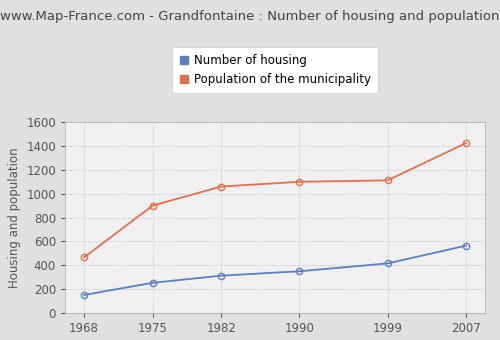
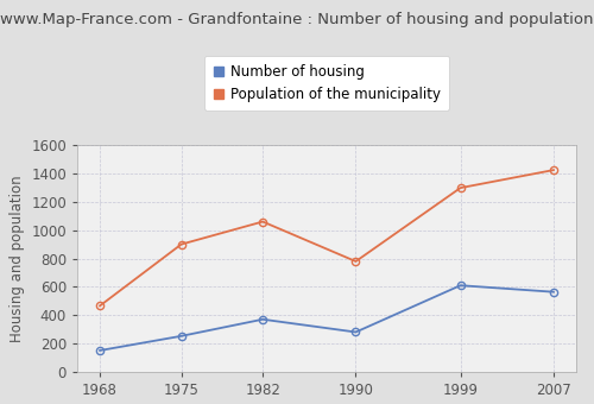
Number of housing/1982: 310 -> 370
Number of housing/1990: 350 -> 280
Population of the municipality/1990: 1100 -> 780
Number of housing/1999: 420 -> 610
Population of the municipality/1999: 1110 -> 1300
